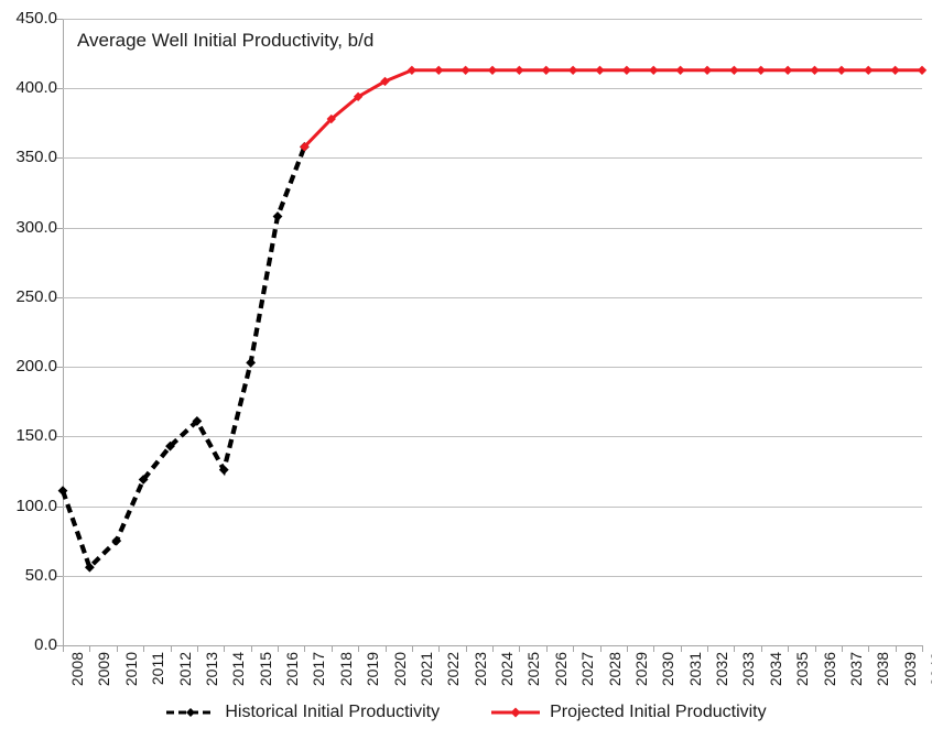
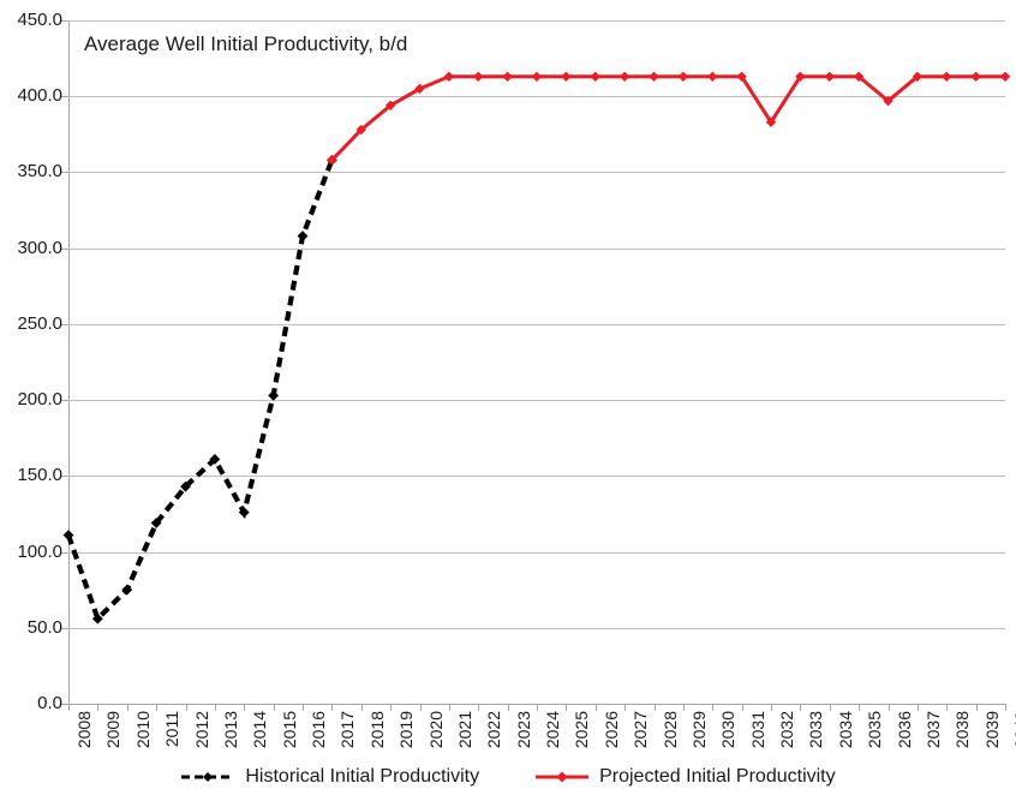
Projected Initial Productivity/2032: 413 -> 383
Projected Initial Productivity/2036: 413 -> 397
